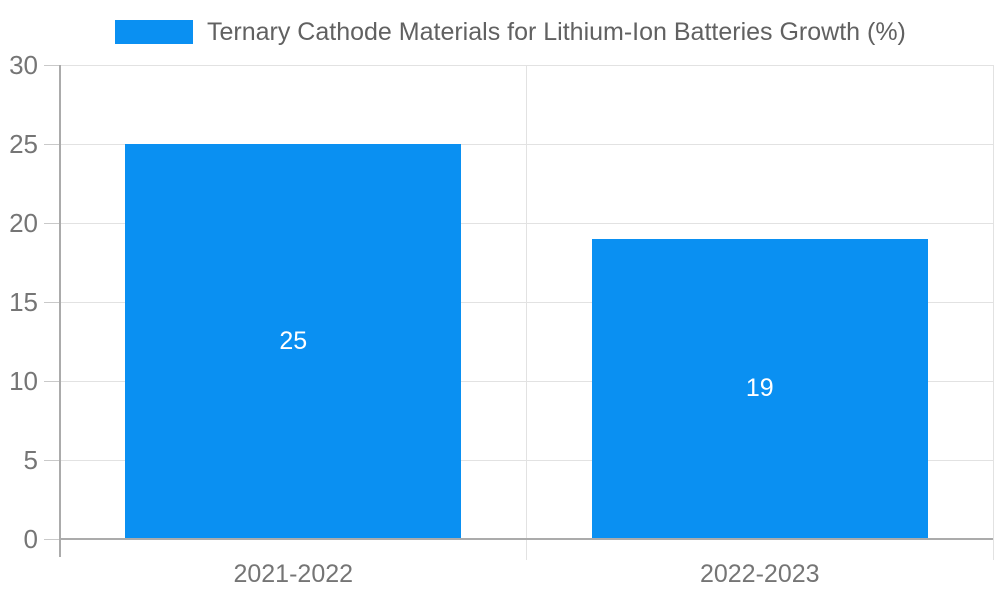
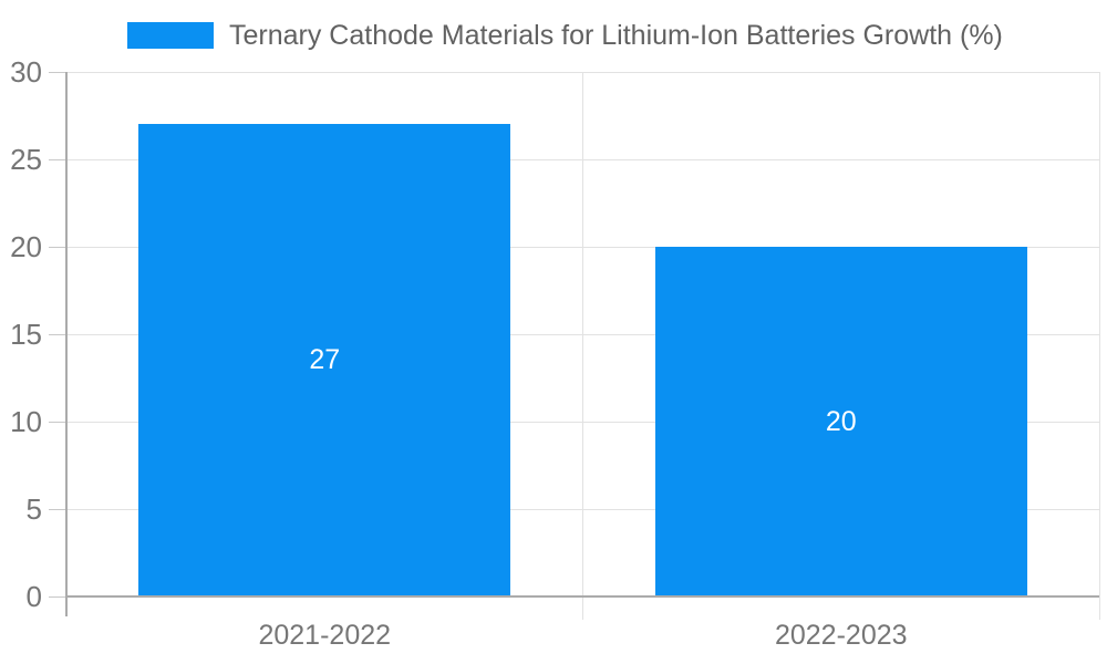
2021-2022: 25 -> 27
2022-2023: 19 -> 20
